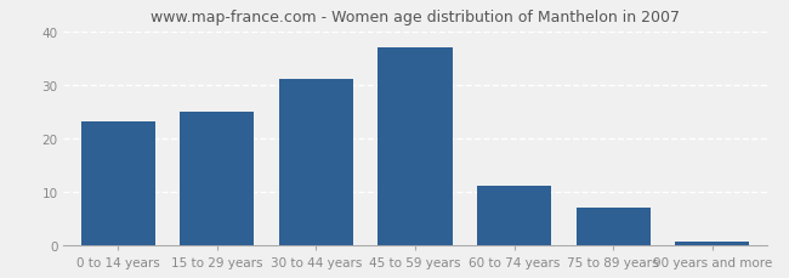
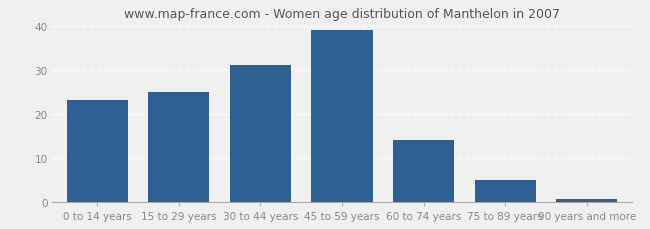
45 to 59 years: 37.0 -> 39.0
60 to 74 years: 11.0 -> 14.0
75 to 89 years: 7.0 -> 5.0
